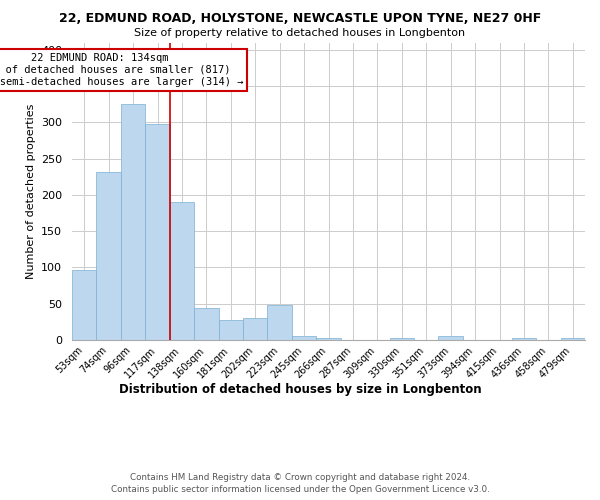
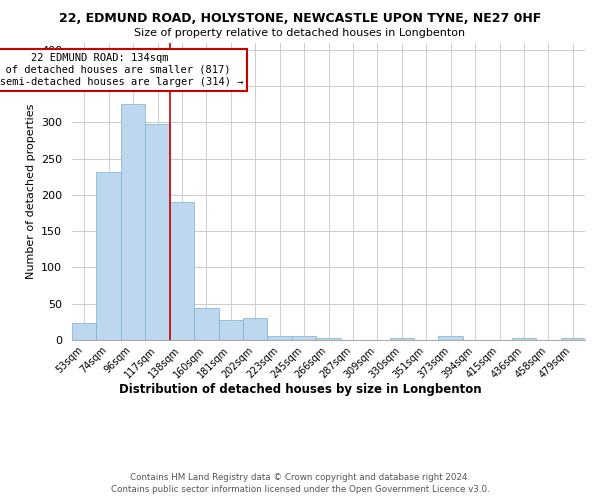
53sqm: 96 -> 23
223sqm: 48 -> 5
